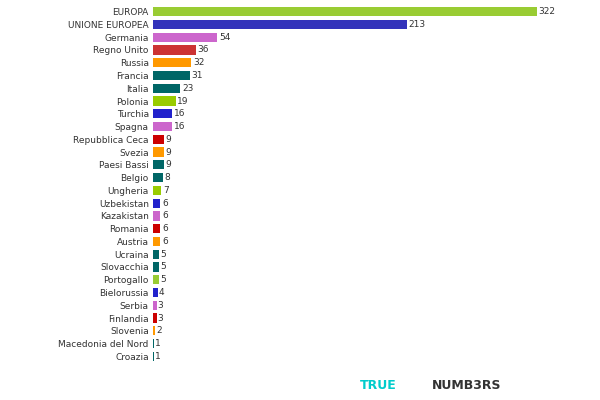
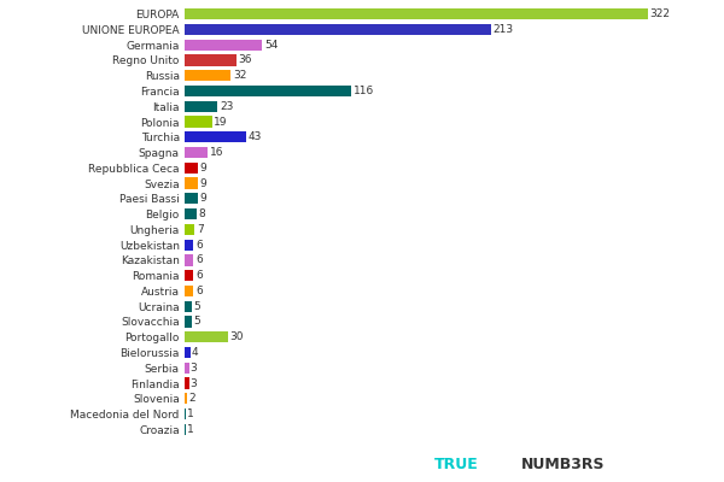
Francia: 31 -> 116
Turchia: 16 -> 43
Portogallo: 5 -> 30
